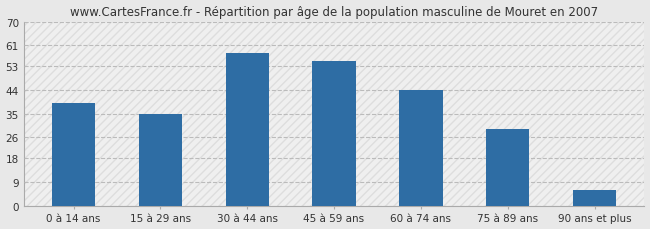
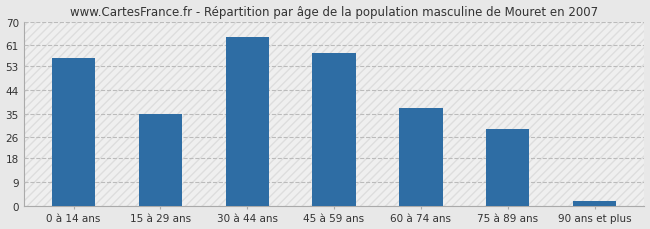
0 à 14 ans: 39 -> 56
30 à 44 ans: 58 -> 64
45 à 59 ans: 55 -> 58
60 à 74 ans: 44 -> 37
90 ans et plus: 6 -> 2
